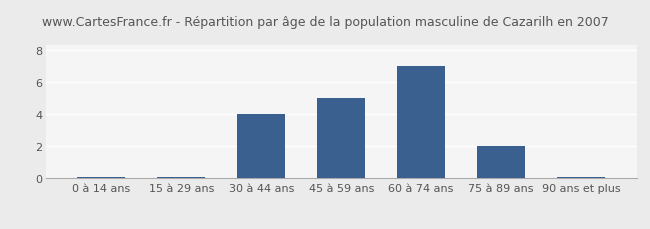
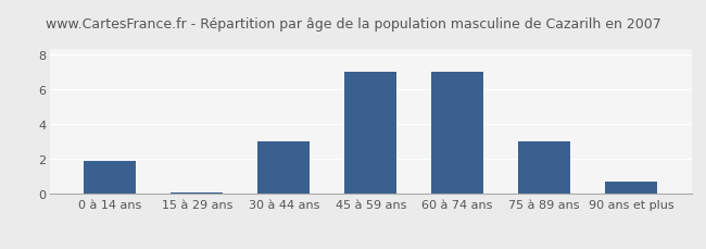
0 à 14 ans: 0.1 -> 1.9
30 à 44 ans: 4.0 -> 3.0
45 à 59 ans: 5.0 -> 7.0
75 à 89 ans: 2.0 -> 3.0
90 ans et plus: 0.1 -> 0.7
